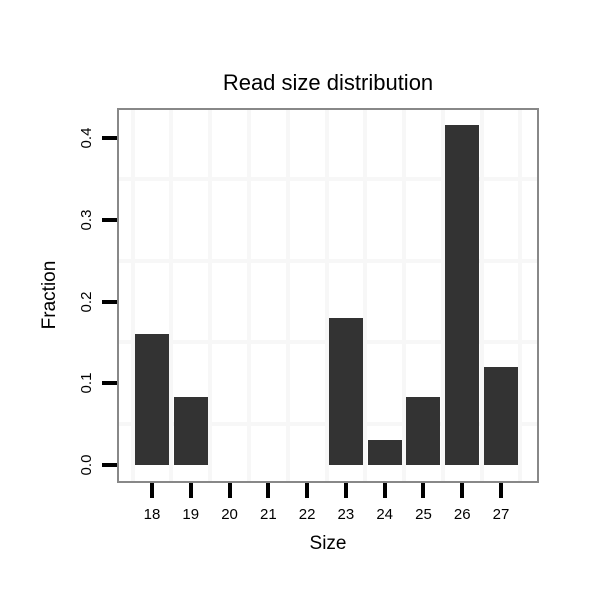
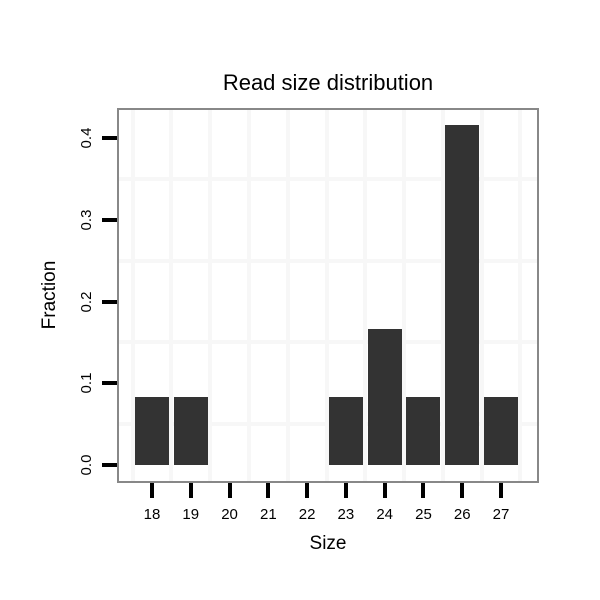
18: 0.16 -> 0.08
23: 0.18 -> 0.08
24: 0.03 -> 0.17
27: 0.12 -> 0.08
